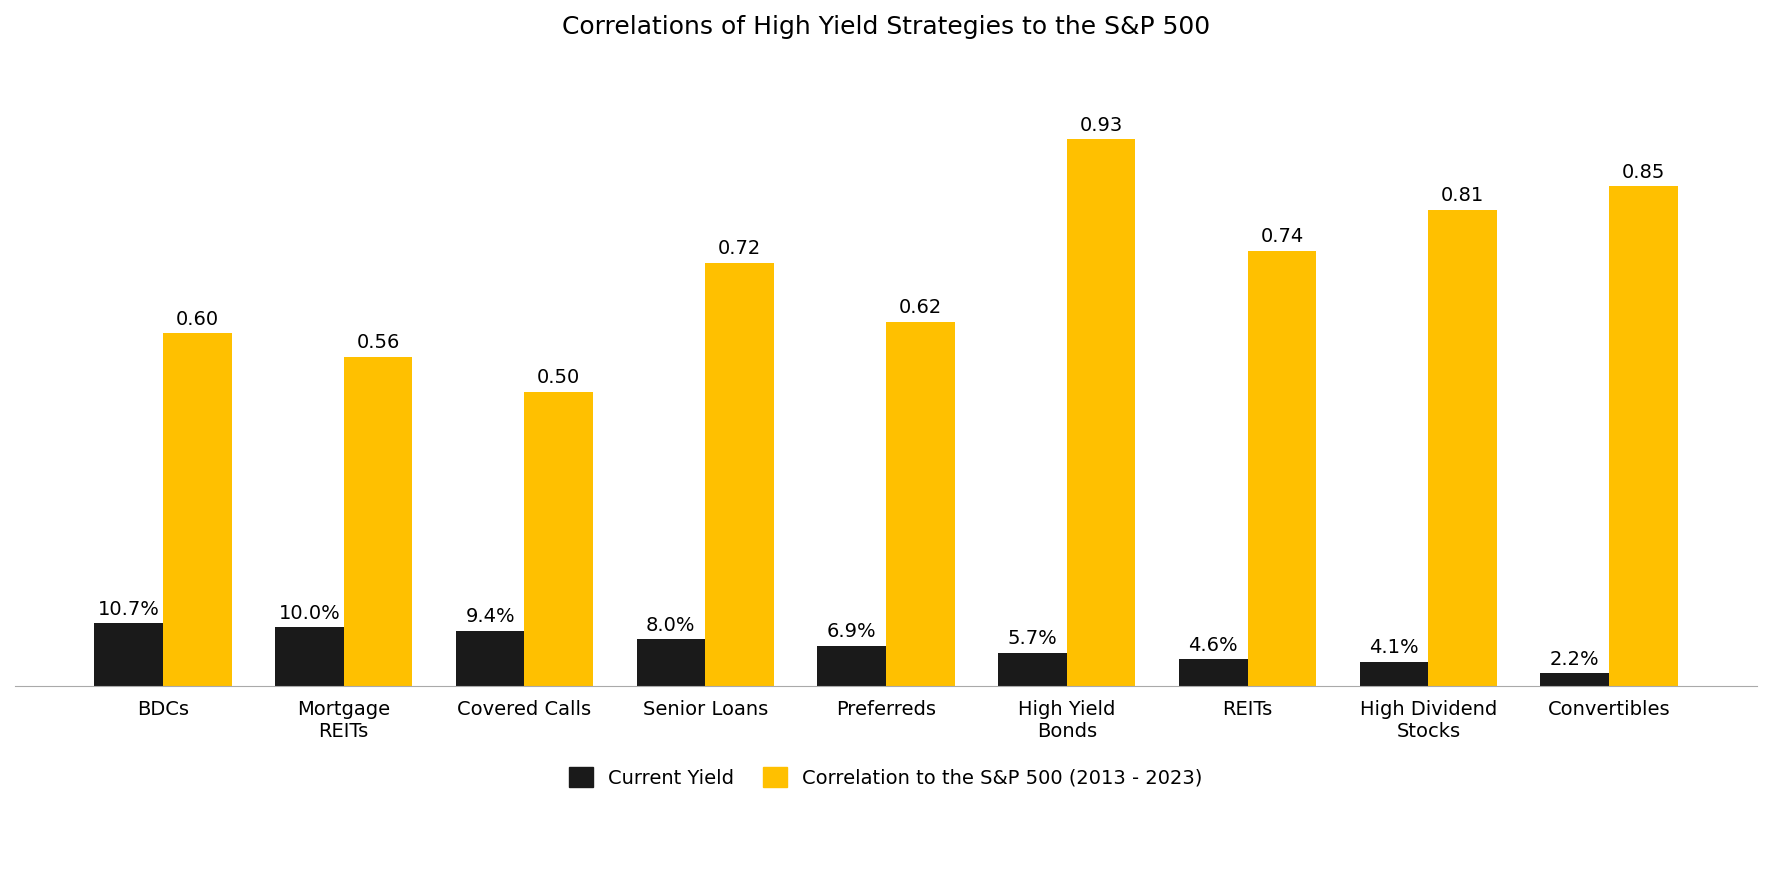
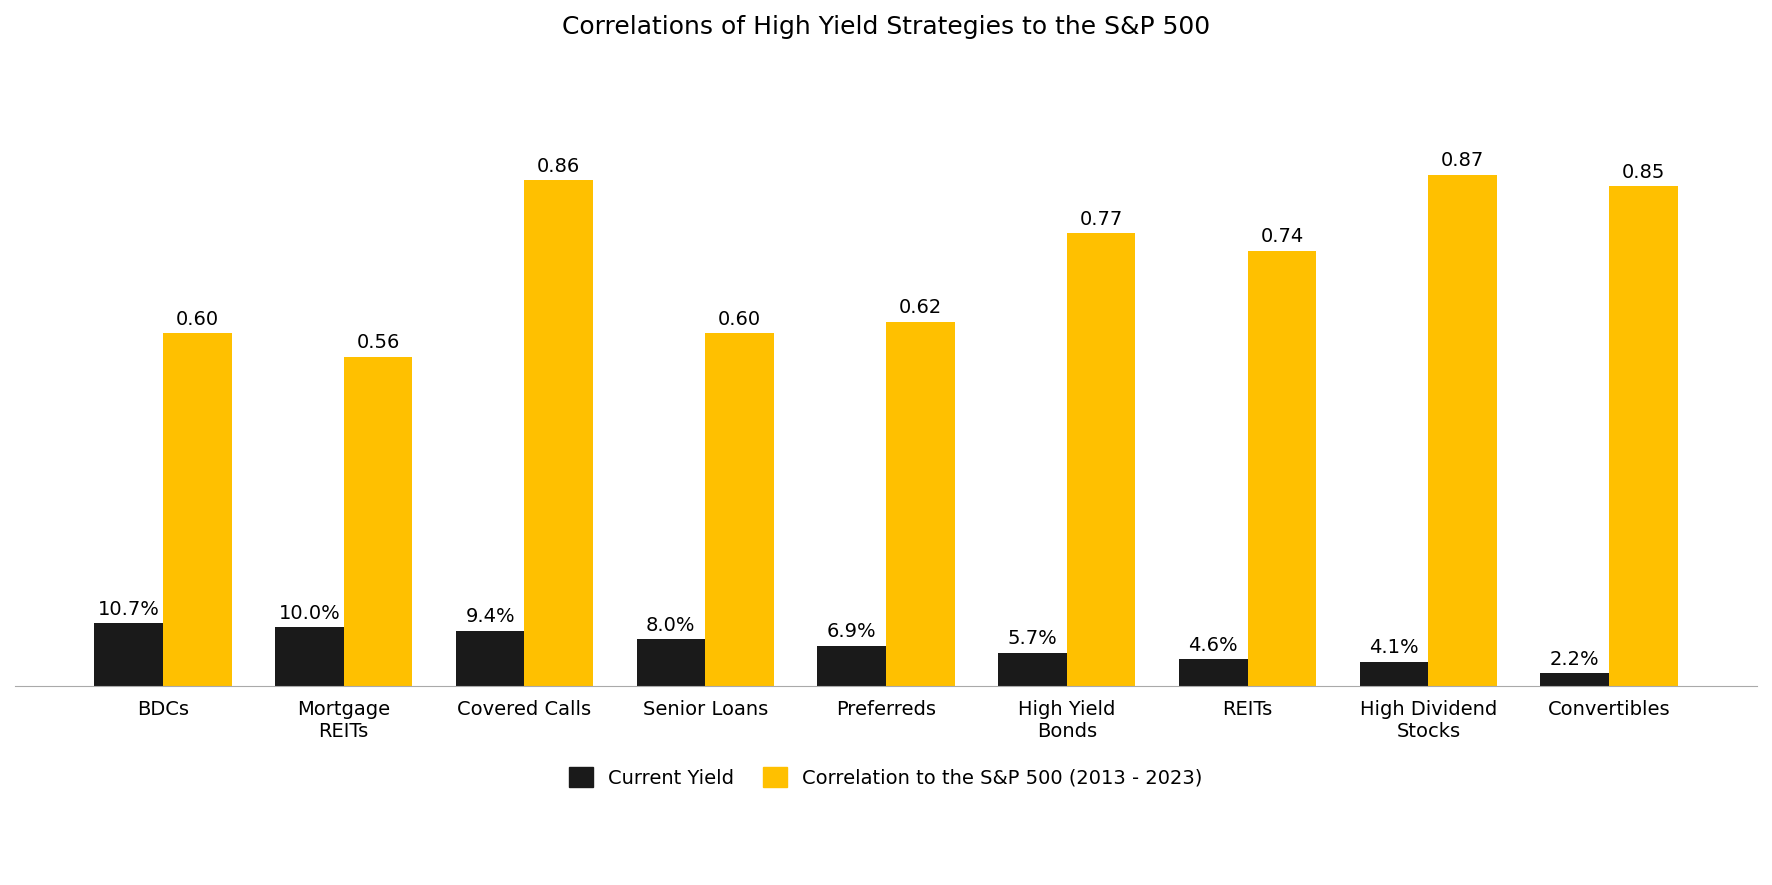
Correlation to the S&P 500 (2013 - 2023)/Covered Calls: 0.50 -> 0.86
Correlation to the S&P 500 (2013 - 2023)/Senior Loans: 0.72 -> 0.60
Correlation to the S&P 500 (2013 - 2023)/High Yield Bonds: 0.93 -> 0.77
Correlation to the S&P 500 (2013 - 2023)/High Dividend Stocks: 0.81 -> 0.87
